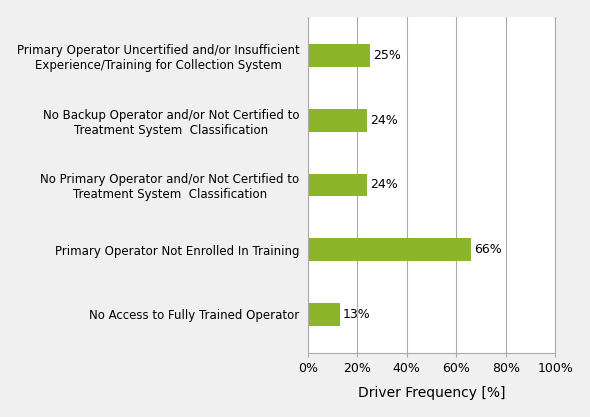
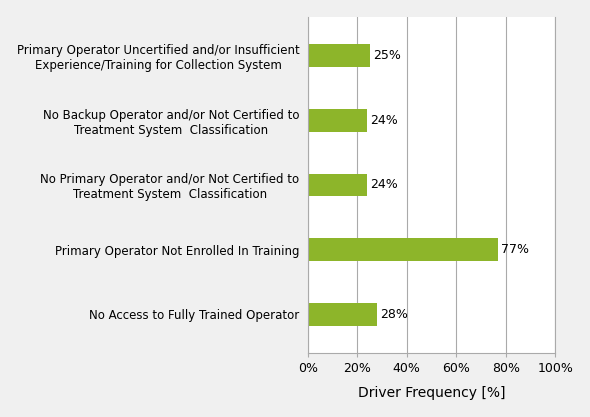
Primary Operator Not Enrolled In Training: 66% -> 77%
No Access to Fully Trained Operator: 13% -> 28%
